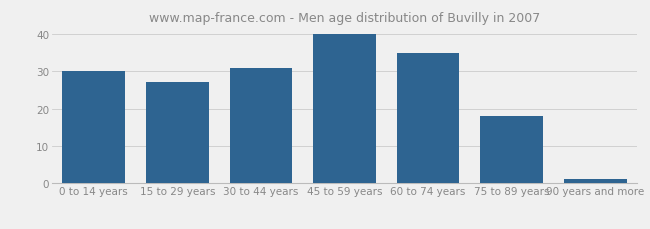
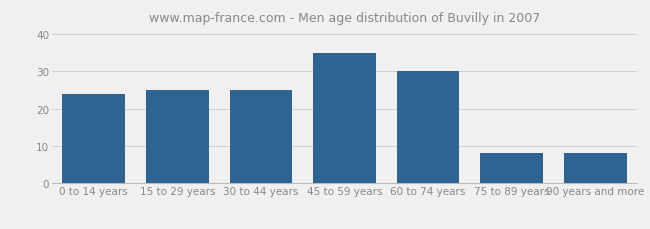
0 to 14 years: 30 -> 24
15 to 29 years: 27 -> 25
30 to 44 years: 31 -> 25
45 to 59 years: 40 -> 35
60 to 74 years: 35 -> 30
75 to 89 years: 18 -> 8
90 years and more: 1 -> 8
